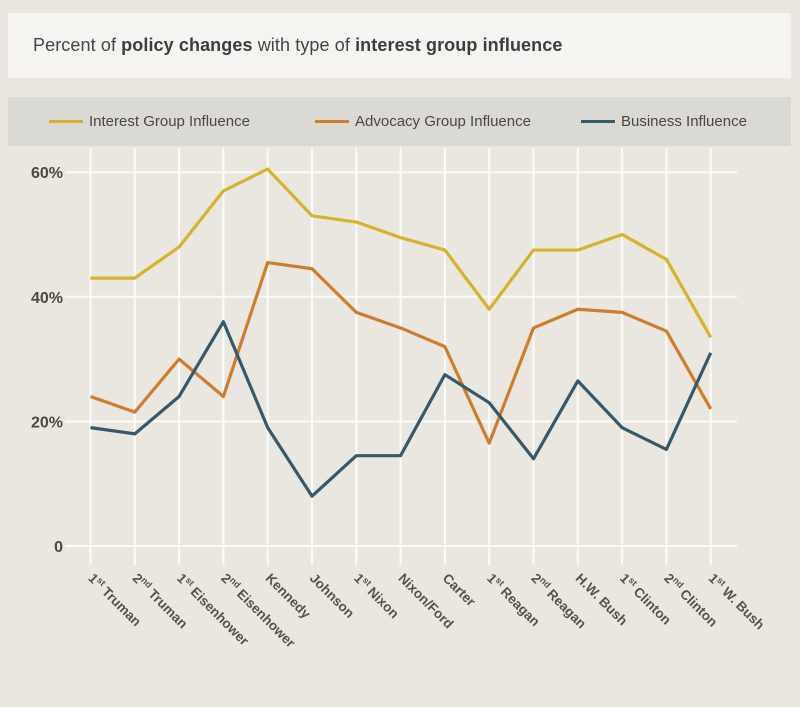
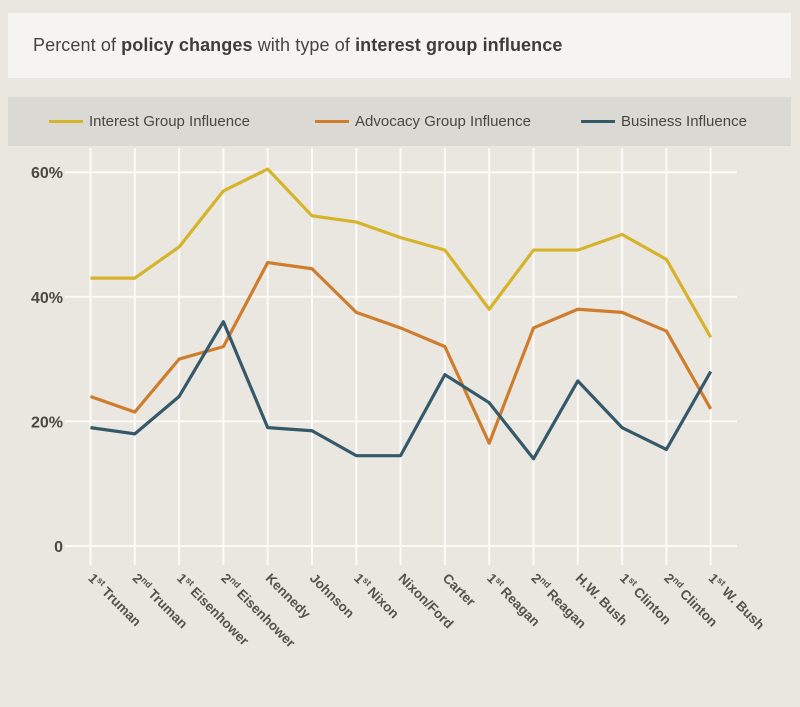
Advocacy Group Influence/2nd Eisenhower: 24% -> 32%
Business Influence/Johnson: 8% -> 18%
Business Influence/1st W. Bush: 31% -> 28%
